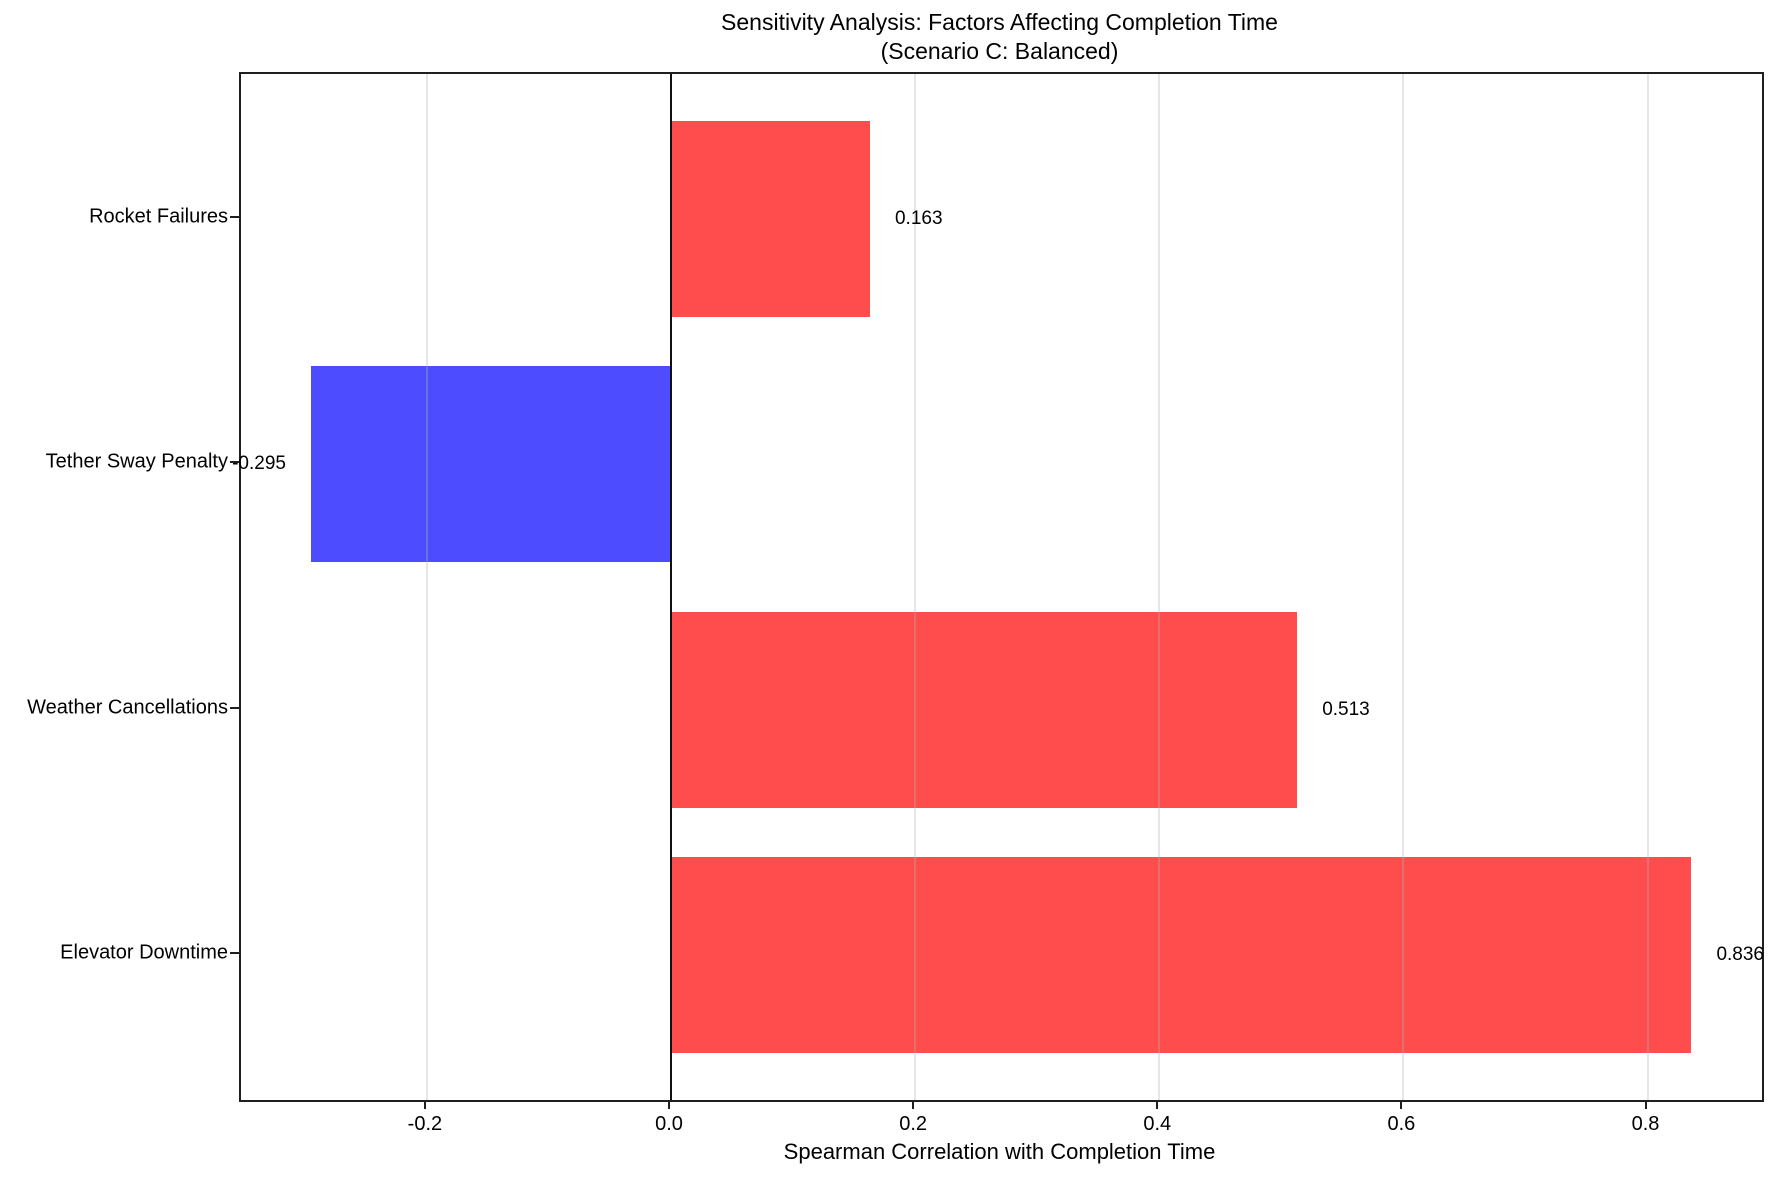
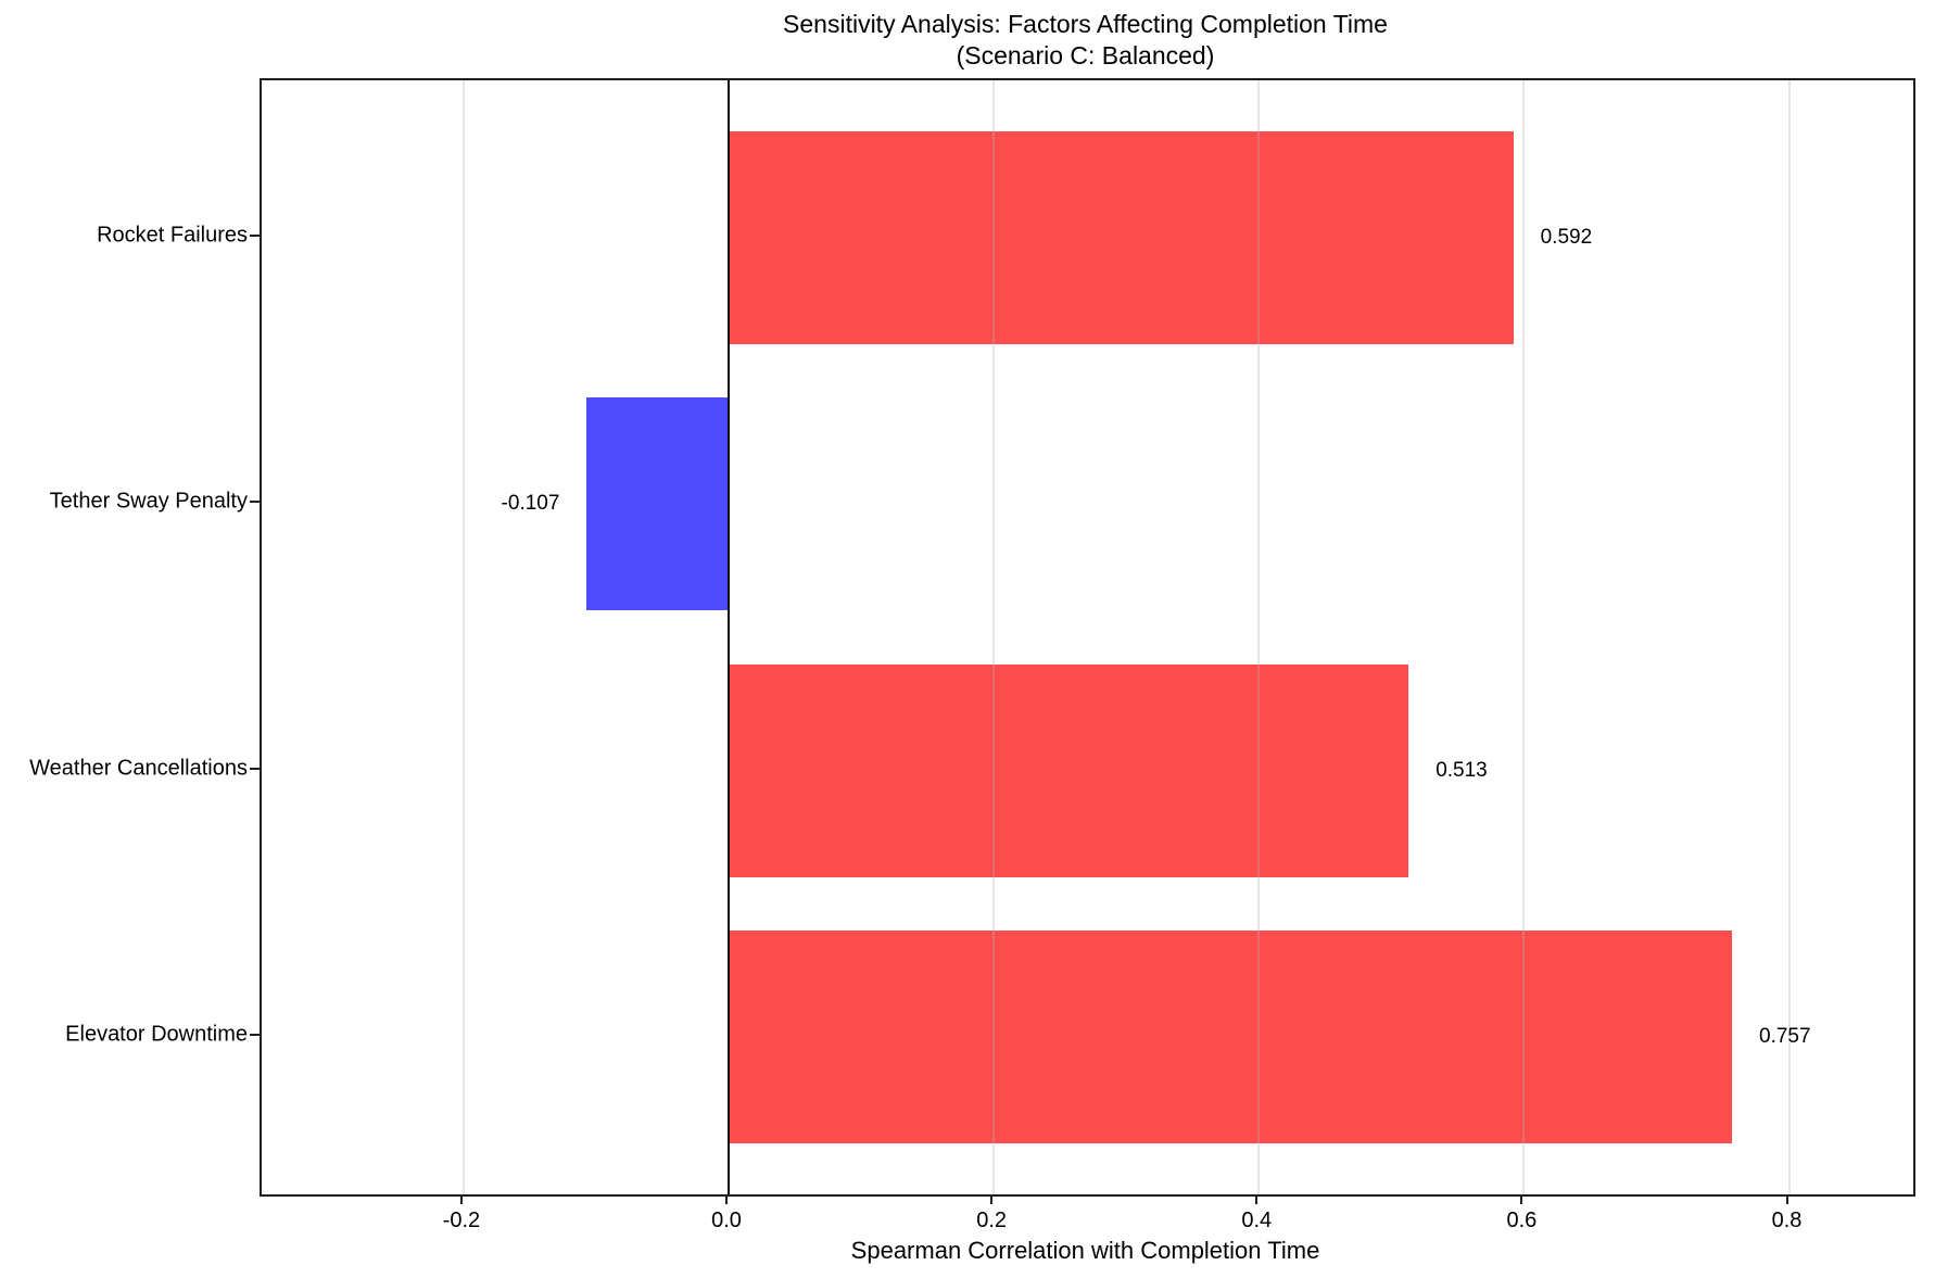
Rocket Failures: 0.163 -> 0.592
Tether Sway Penalty: -0.295 -> -0.107
Elevator Downtime: 0.836 -> 0.757
